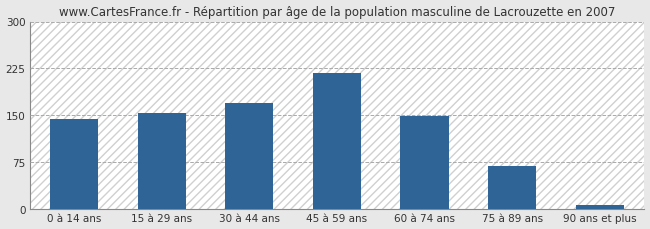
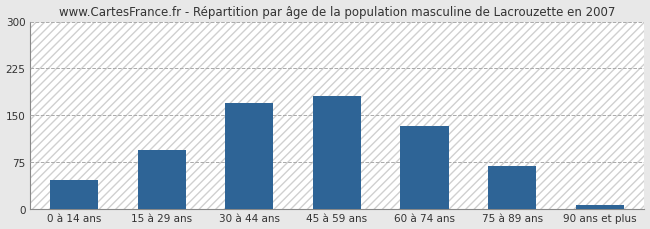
0 à 14 ans: 143 -> 46
15 à 29 ans: 154 -> 94
45 à 59 ans: 218 -> 180
60 à 74 ans: 148 -> 132
